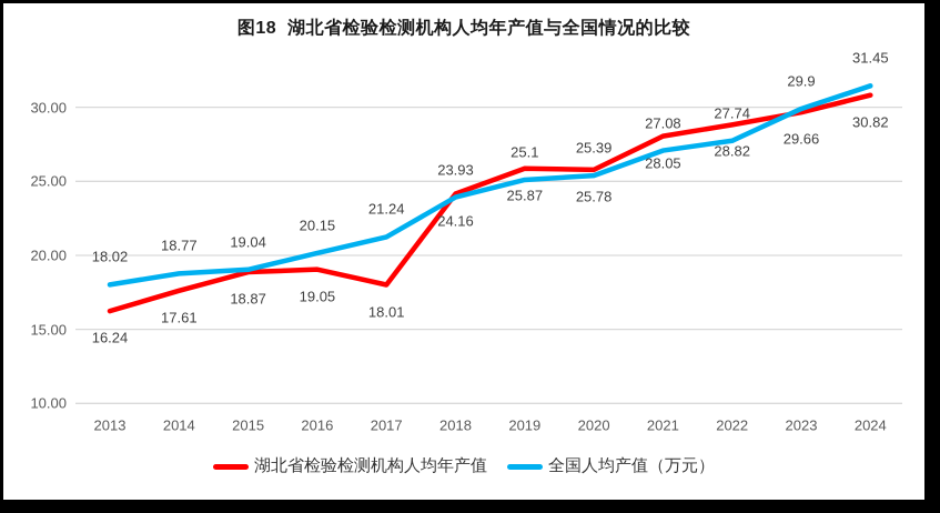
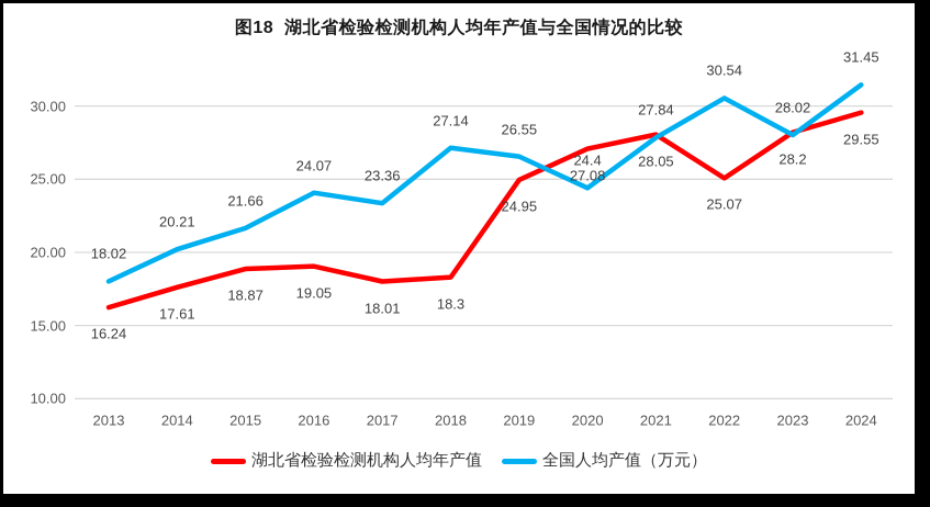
全国人均产值（万元）/2014: 18.77 -> 20.21
全国人均产值（万元）/2015: 19.04 -> 21.66
全国人均产值（万元）/2016: 20.15 -> 24.07
全国人均产值（万元）/2017: 21.24 -> 23.36
湖北省检验检测机构人均年产值/2018: 24.16 -> 18.3
全国人均产值（万元）/2018: 23.93 -> 27.14
湖北省检验检测机构人均年产值/2019: 25.87 -> 24.95
全国人均产值（万元）/2019: 25.1 -> 26.55
湖北省检验检测机构人均年产值/2020: 25.78 -> 27.08
全国人均产值（万元）/2020: 25.39 -> 24.4
全国人均产值（万元）/2021: 27.08 -> 27.84
湖北省检验检测机构人均年产值/2022: 28.82 -> 25.07
全国人均产值（万元）/2022: 27.74 -> 30.54
湖北省检验检测机构人均年产值/2023: 29.66 -> 28.2
全国人均产值（万元）/2023: 29.9 -> 28.02
湖北省检验检测机构人均年产值/2024: 30.82 -> 29.55
